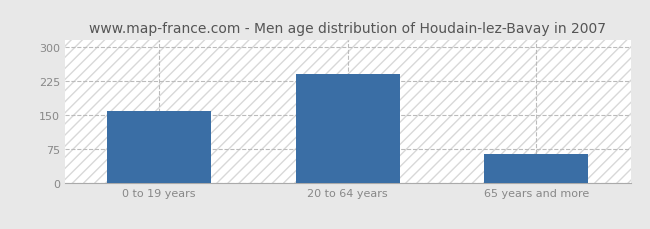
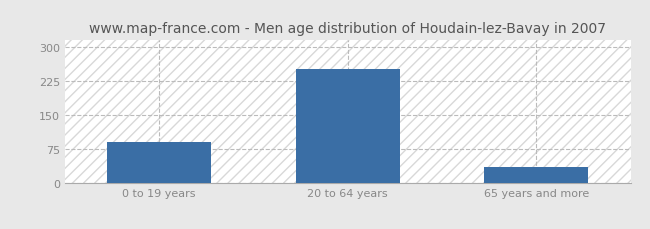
0 to 19 years: 160 -> 90
20 to 64 years: 240 -> 252
65 years and more: 65 -> 35
